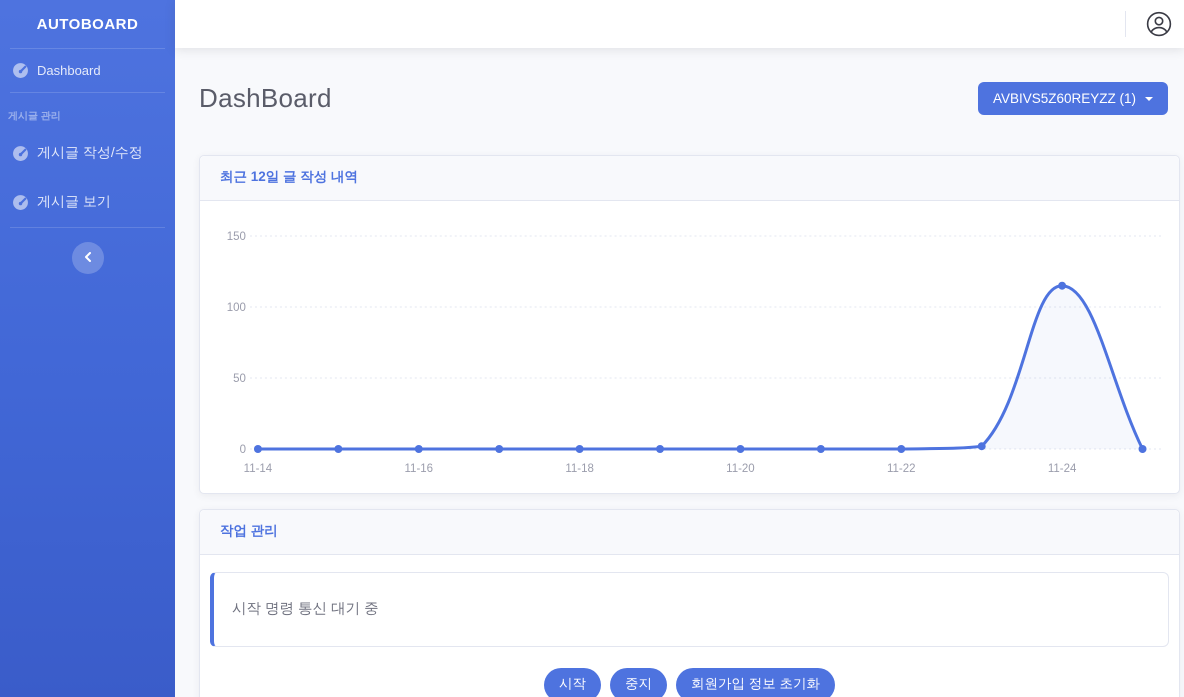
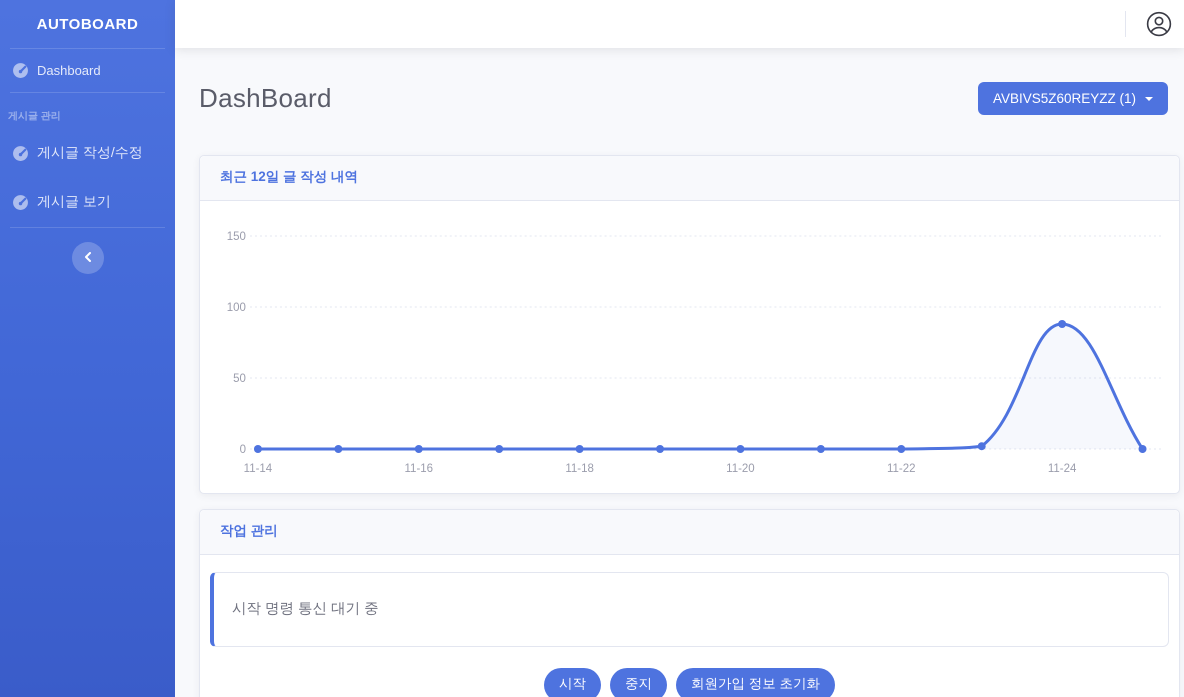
11-24: 115 -> 88
